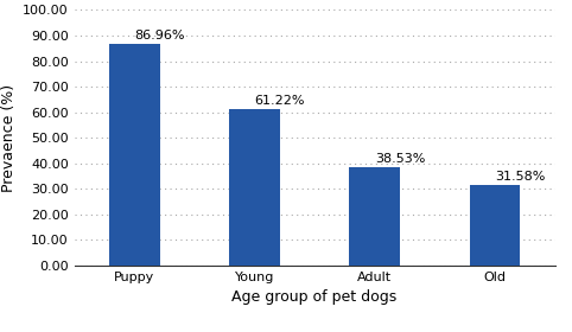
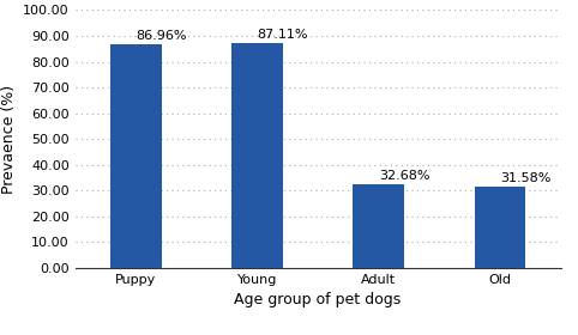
Young: 61.22% -> 87.11%
Adult: 38.53% -> 32.68%
